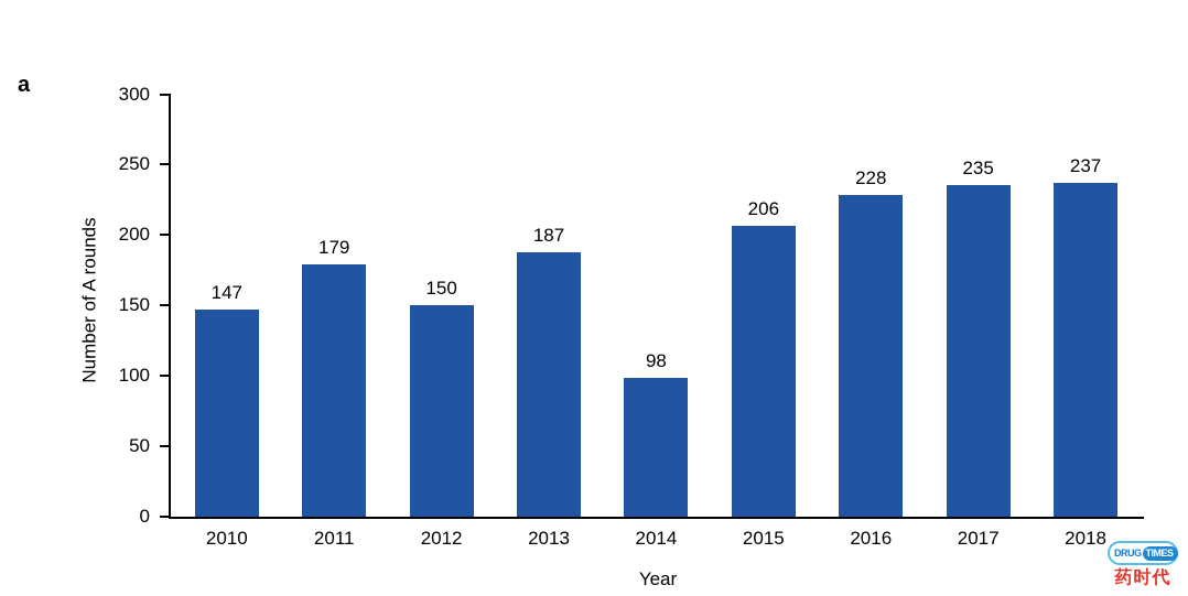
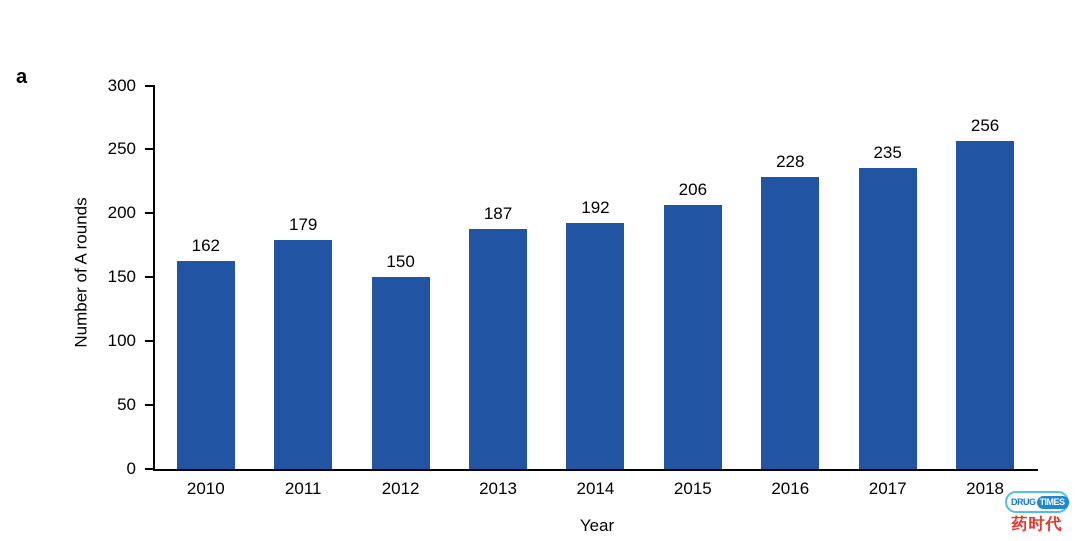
2010: 147 -> 162
2014: 98 -> 192
2018: 237 -> 256
